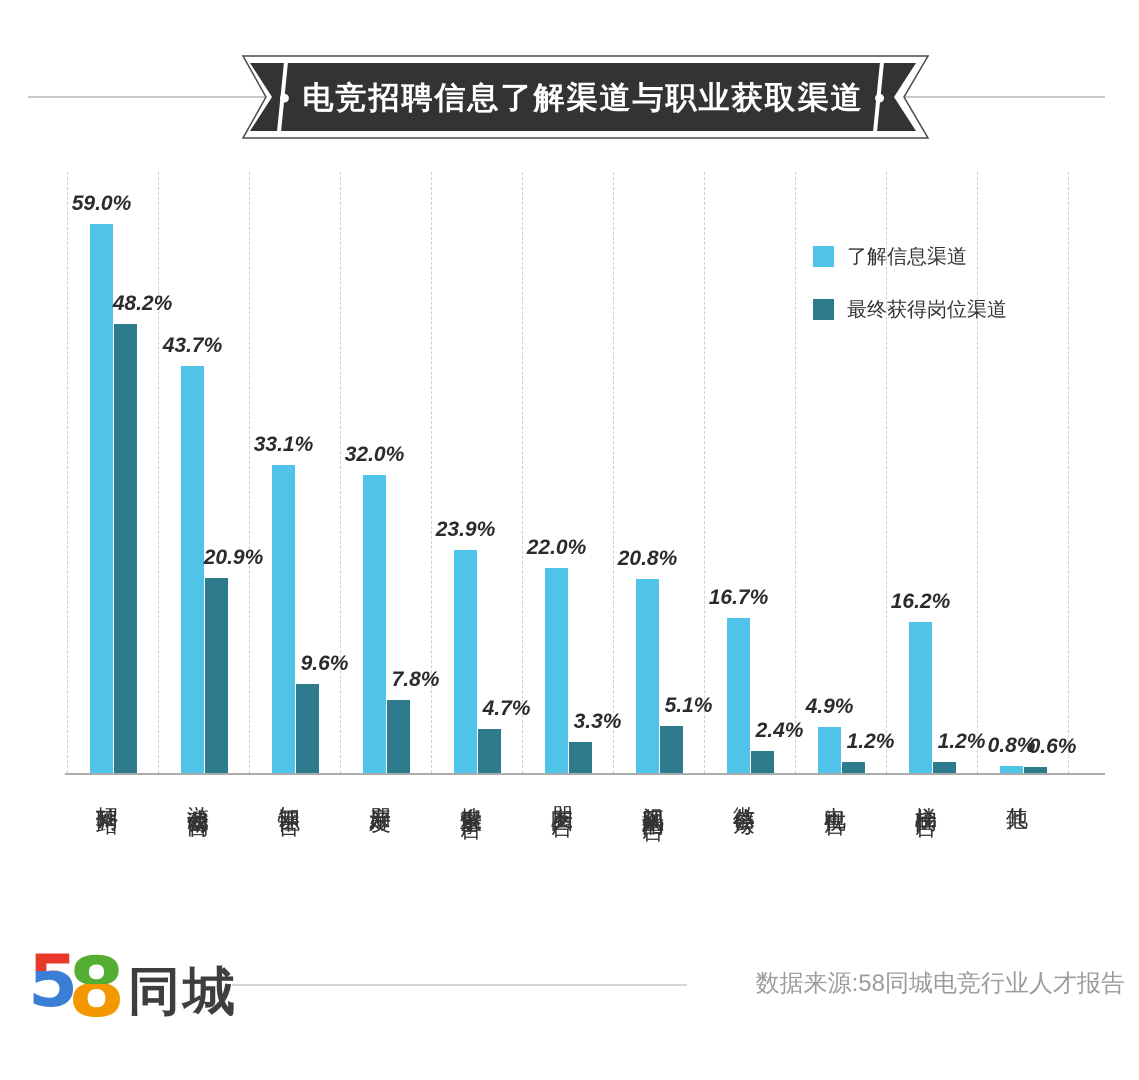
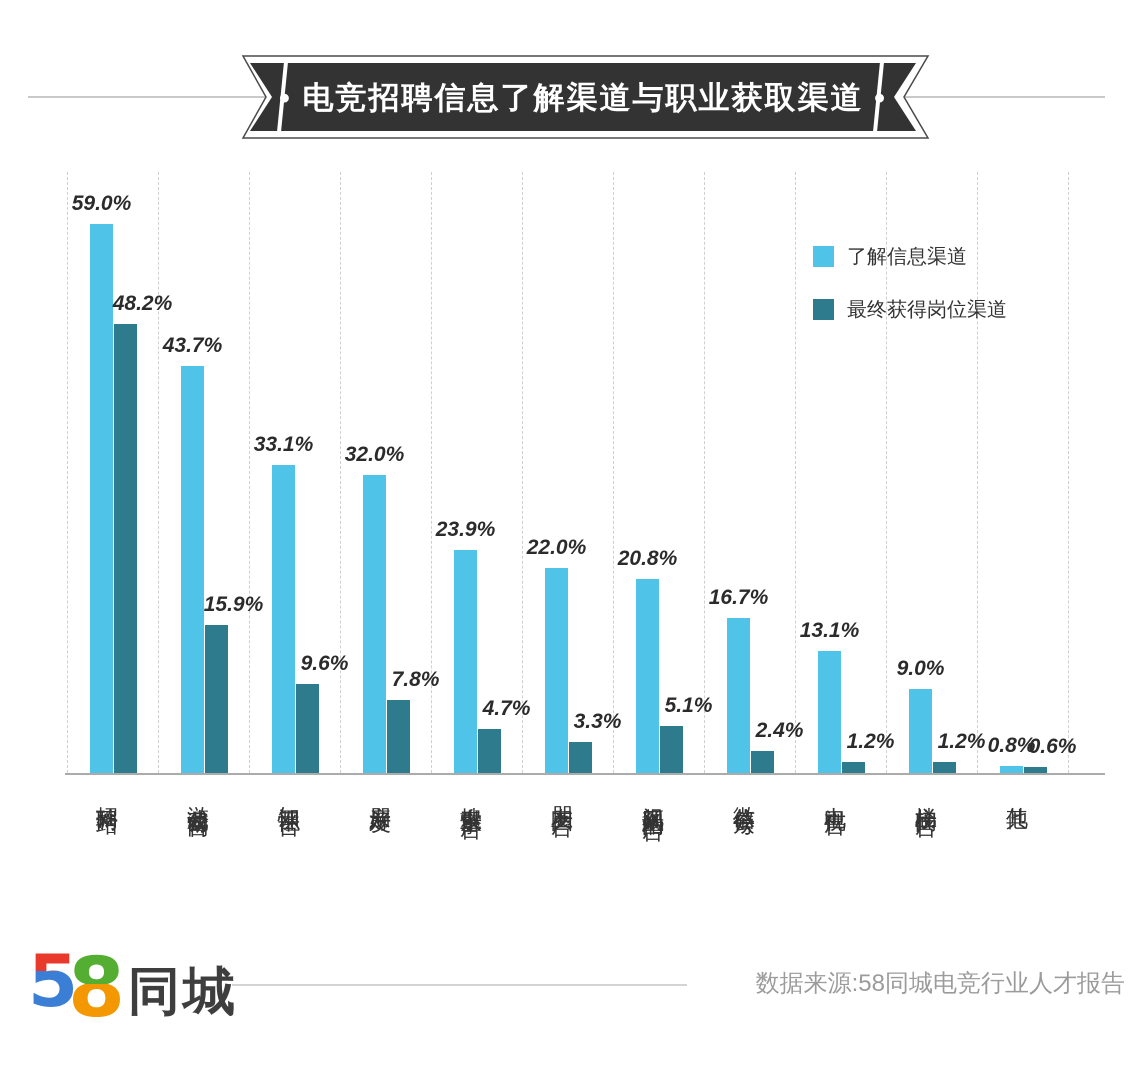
最终获得岗位渠道/游戏公司官网: 20.9% -> 15.9%
了解信息渠道/电视广告: 4.9% -> 13.1%
了解信息渠道/楼梯间广告: 16.2% -> 9.0%
